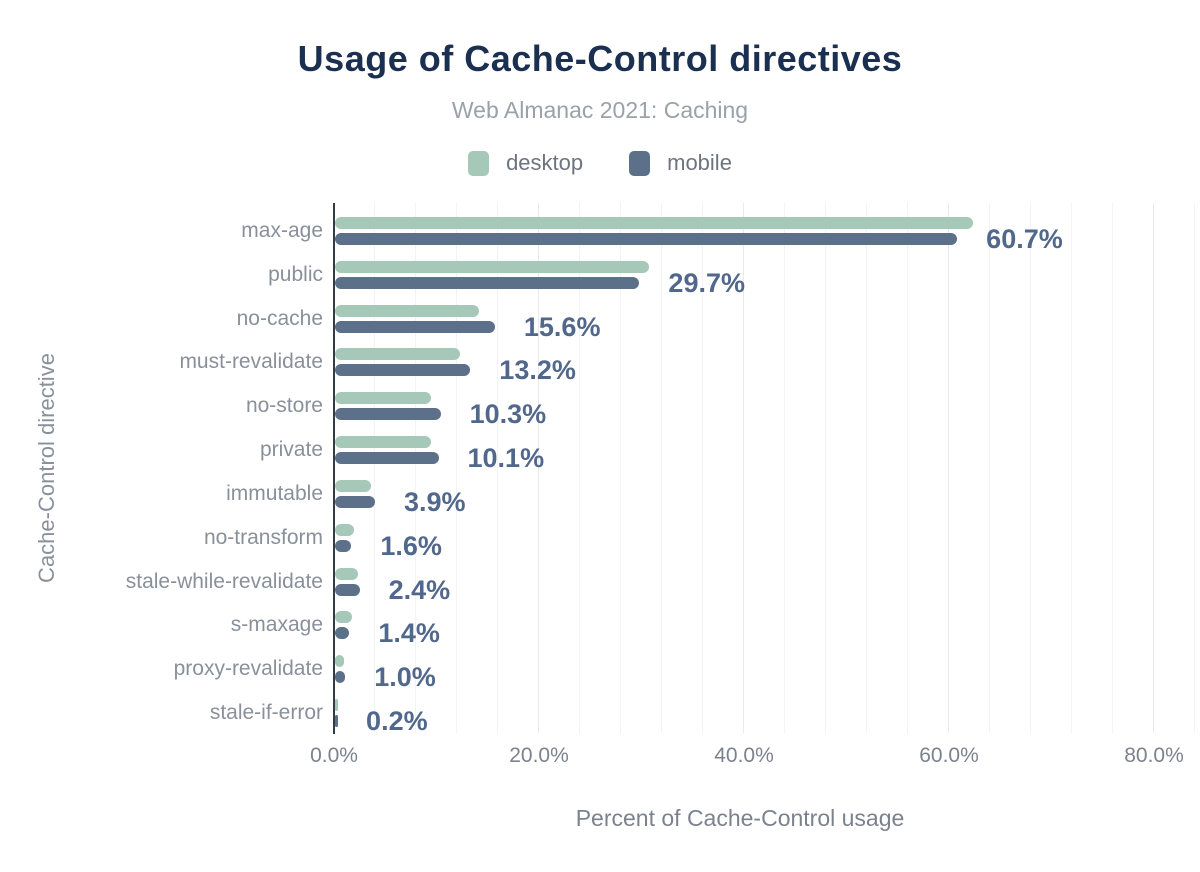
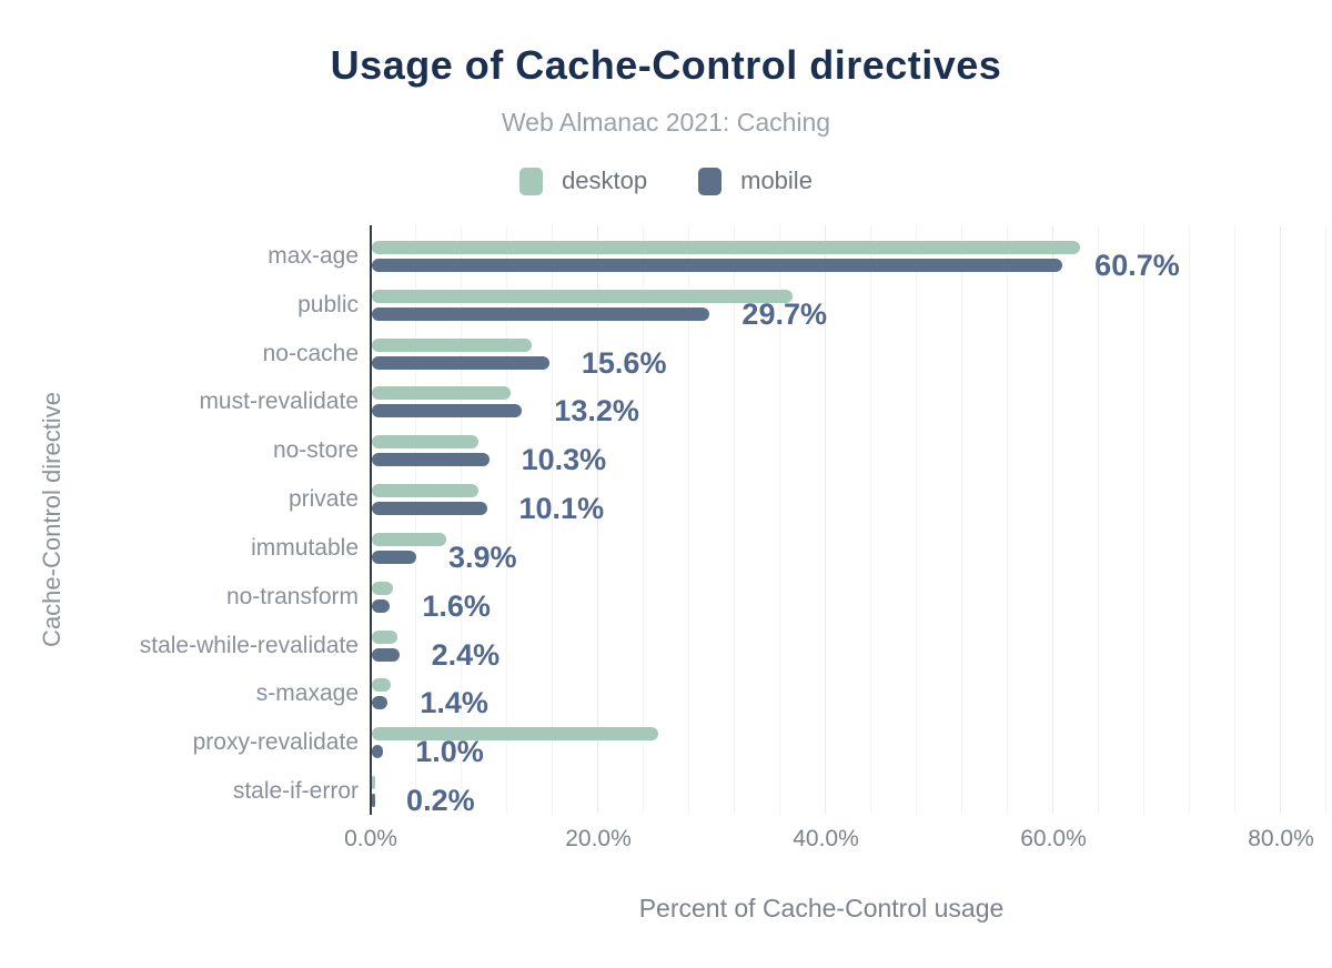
desktop/public: 30.6% -> 37.0%
desktop/immutable: 3.5% -> 6.5%
desktop/proxy-revalidate: 0.9% -> 25.2%
